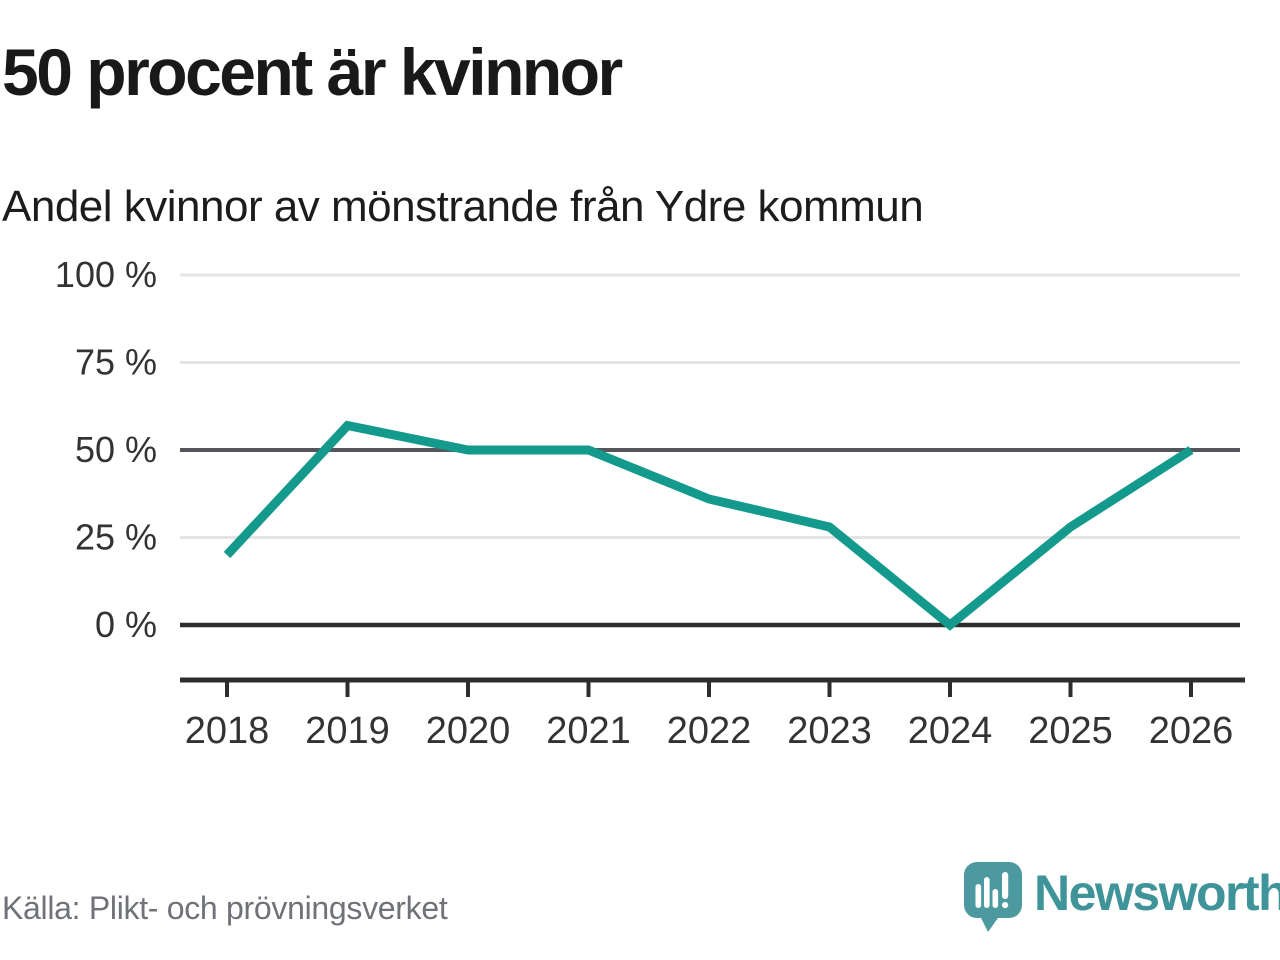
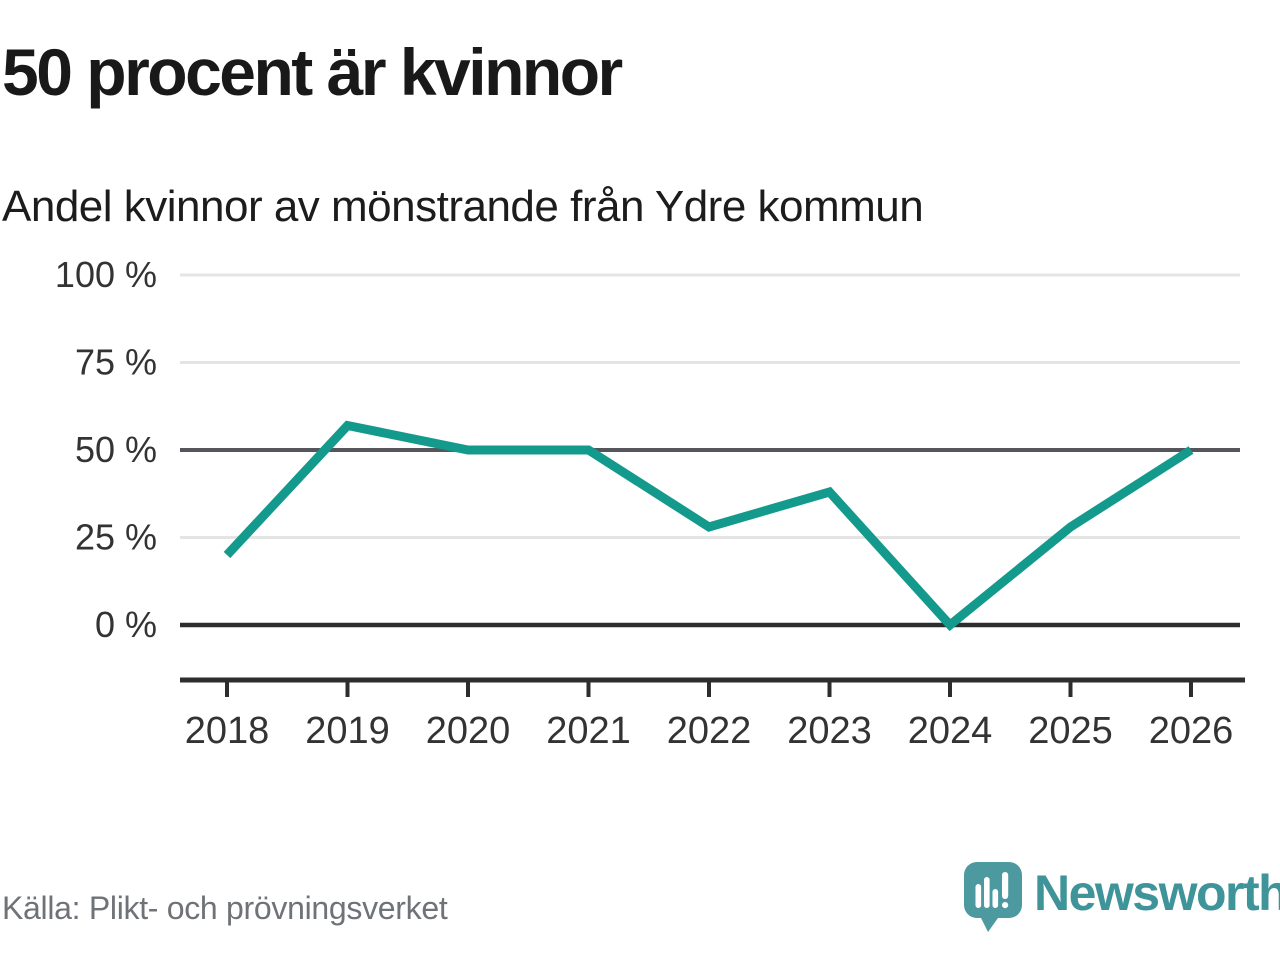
2022: 36% -> 28%
2023: 28% -> 38%
